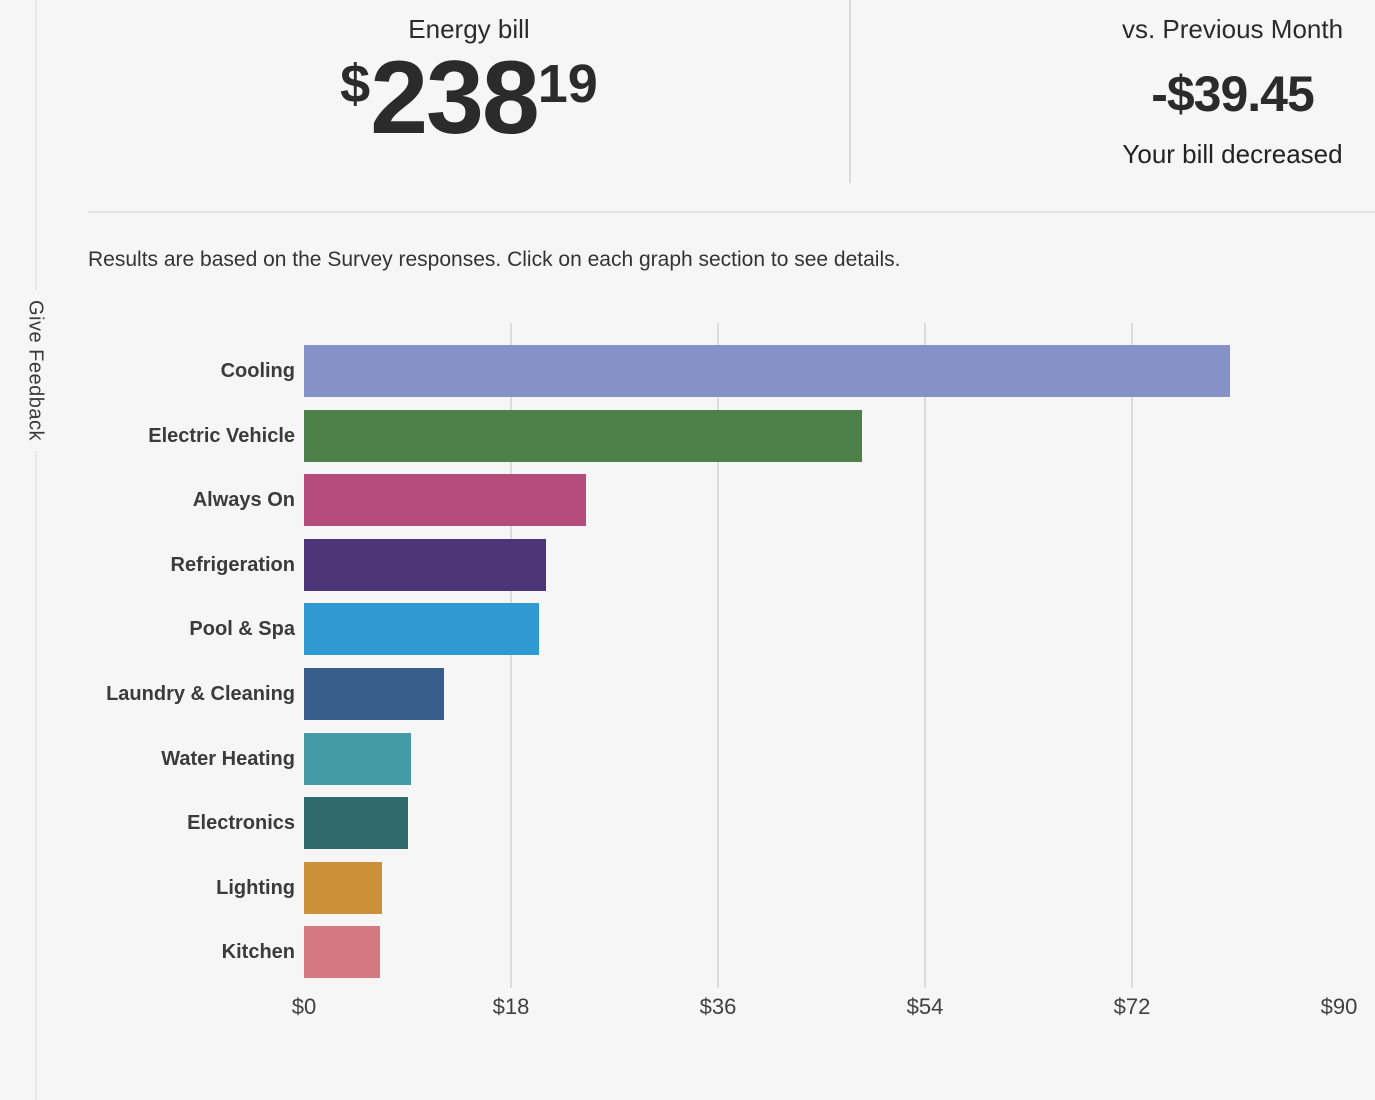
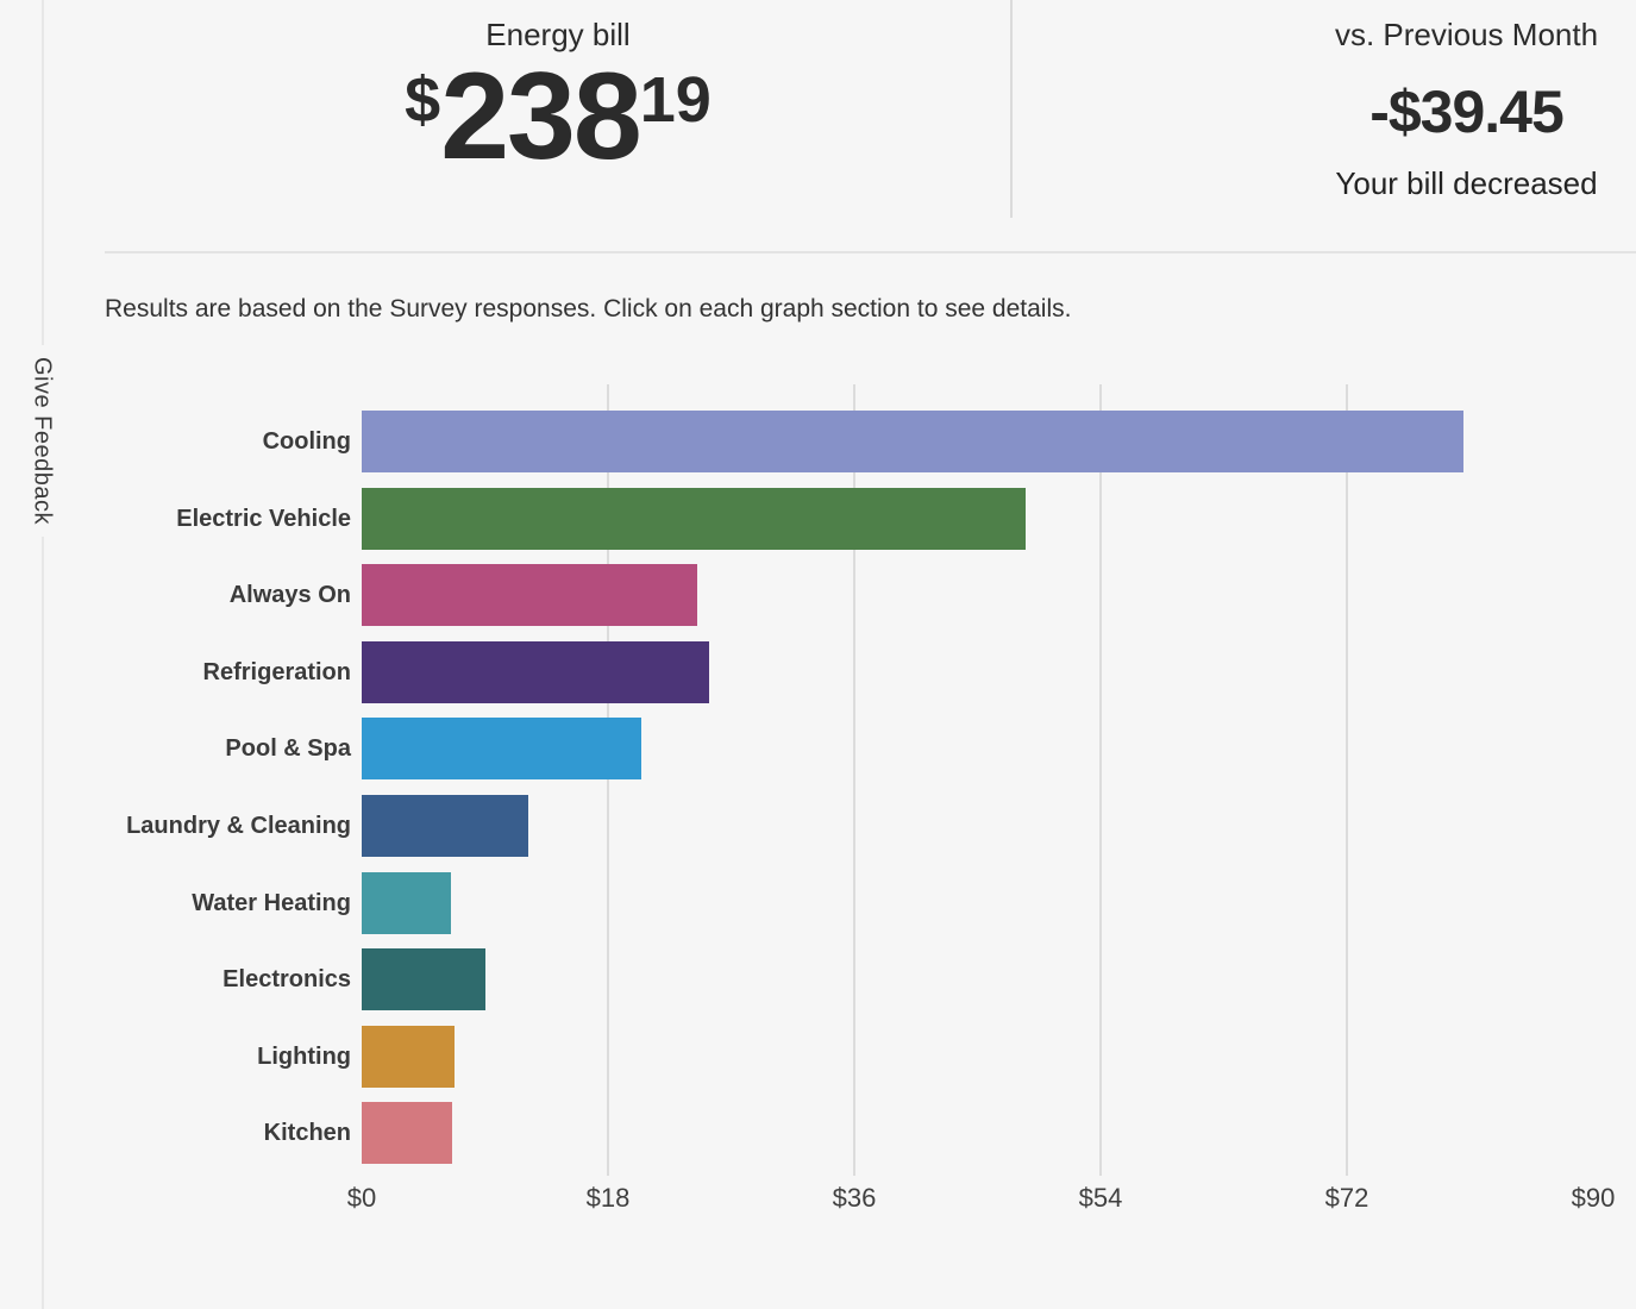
Refrigeration: $21.0 -> $25.4
Water Heating: $9.3 -> $6.5
